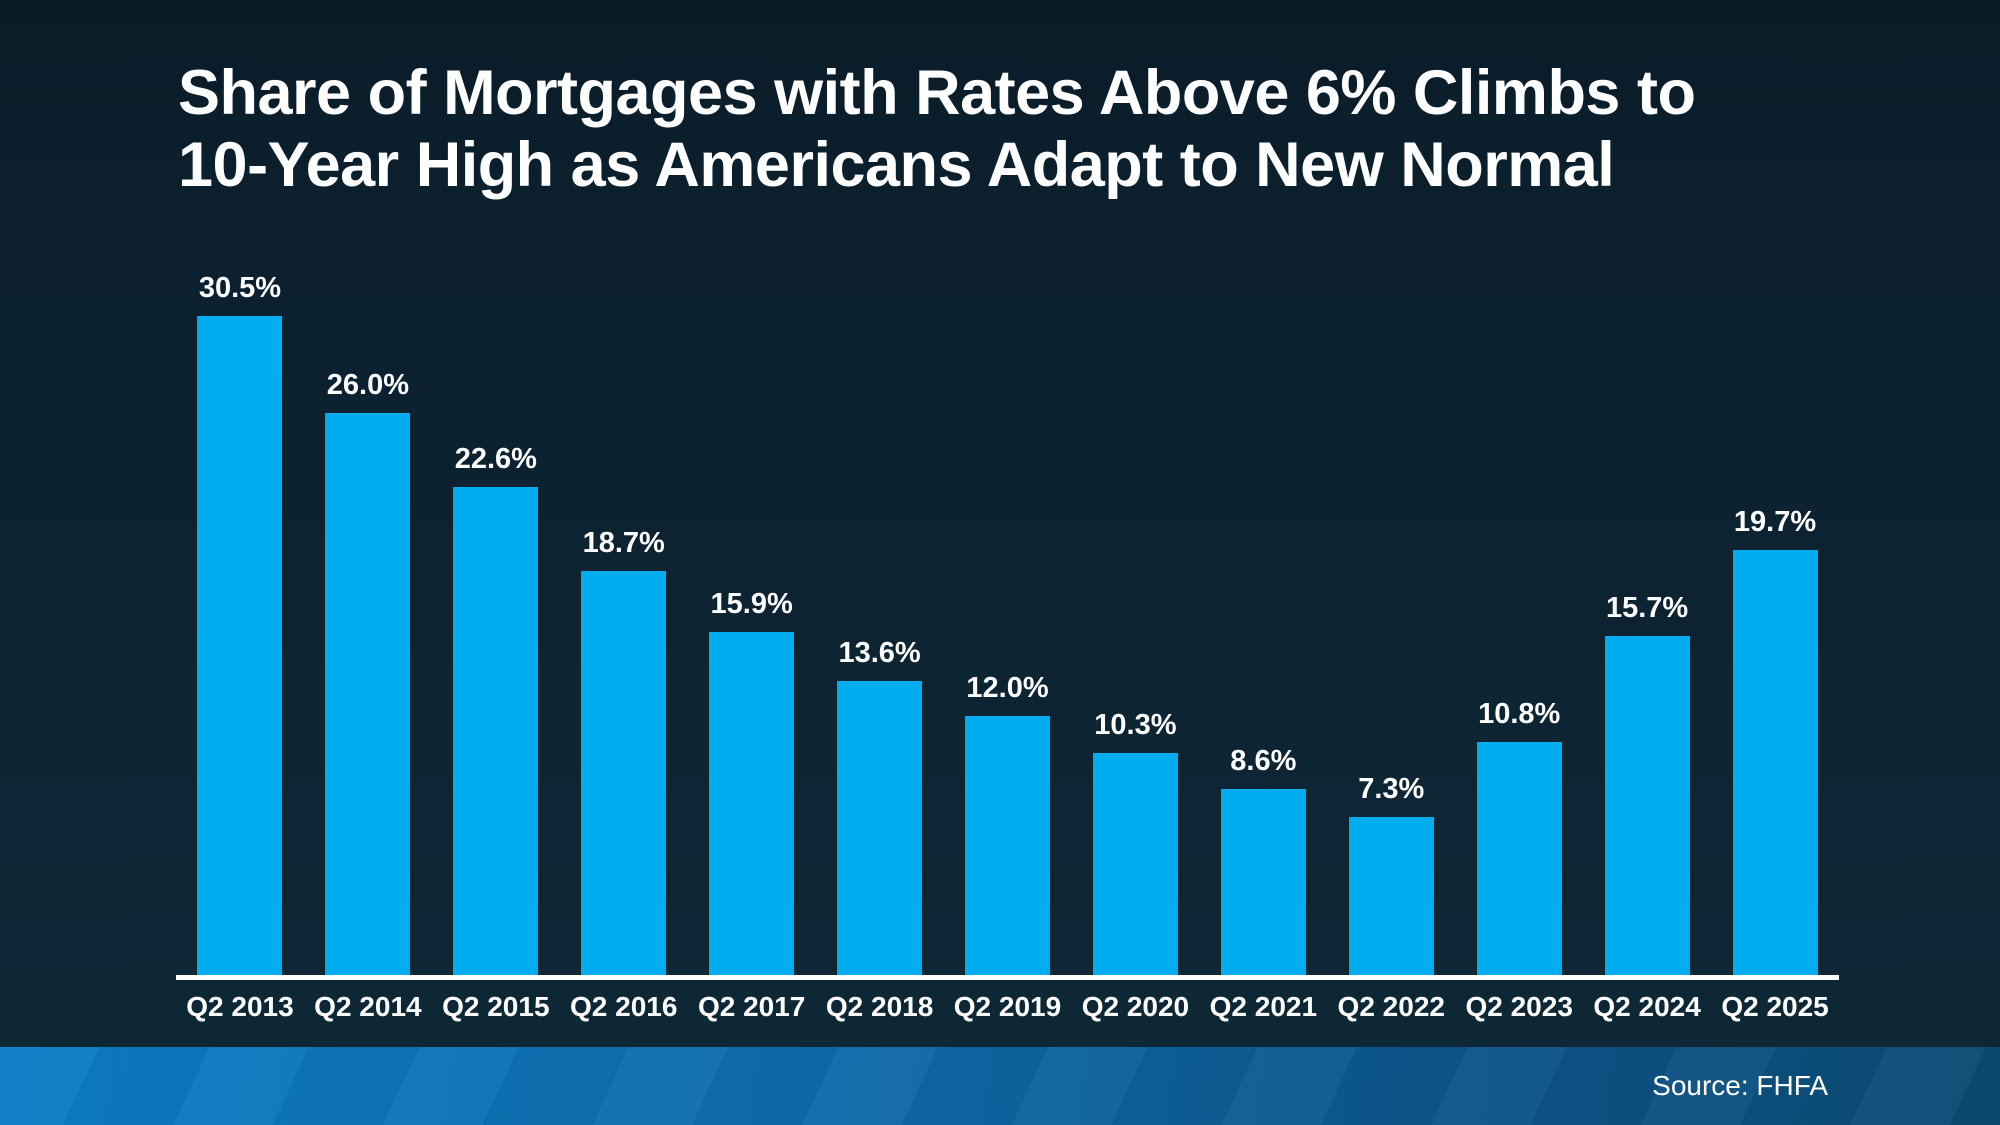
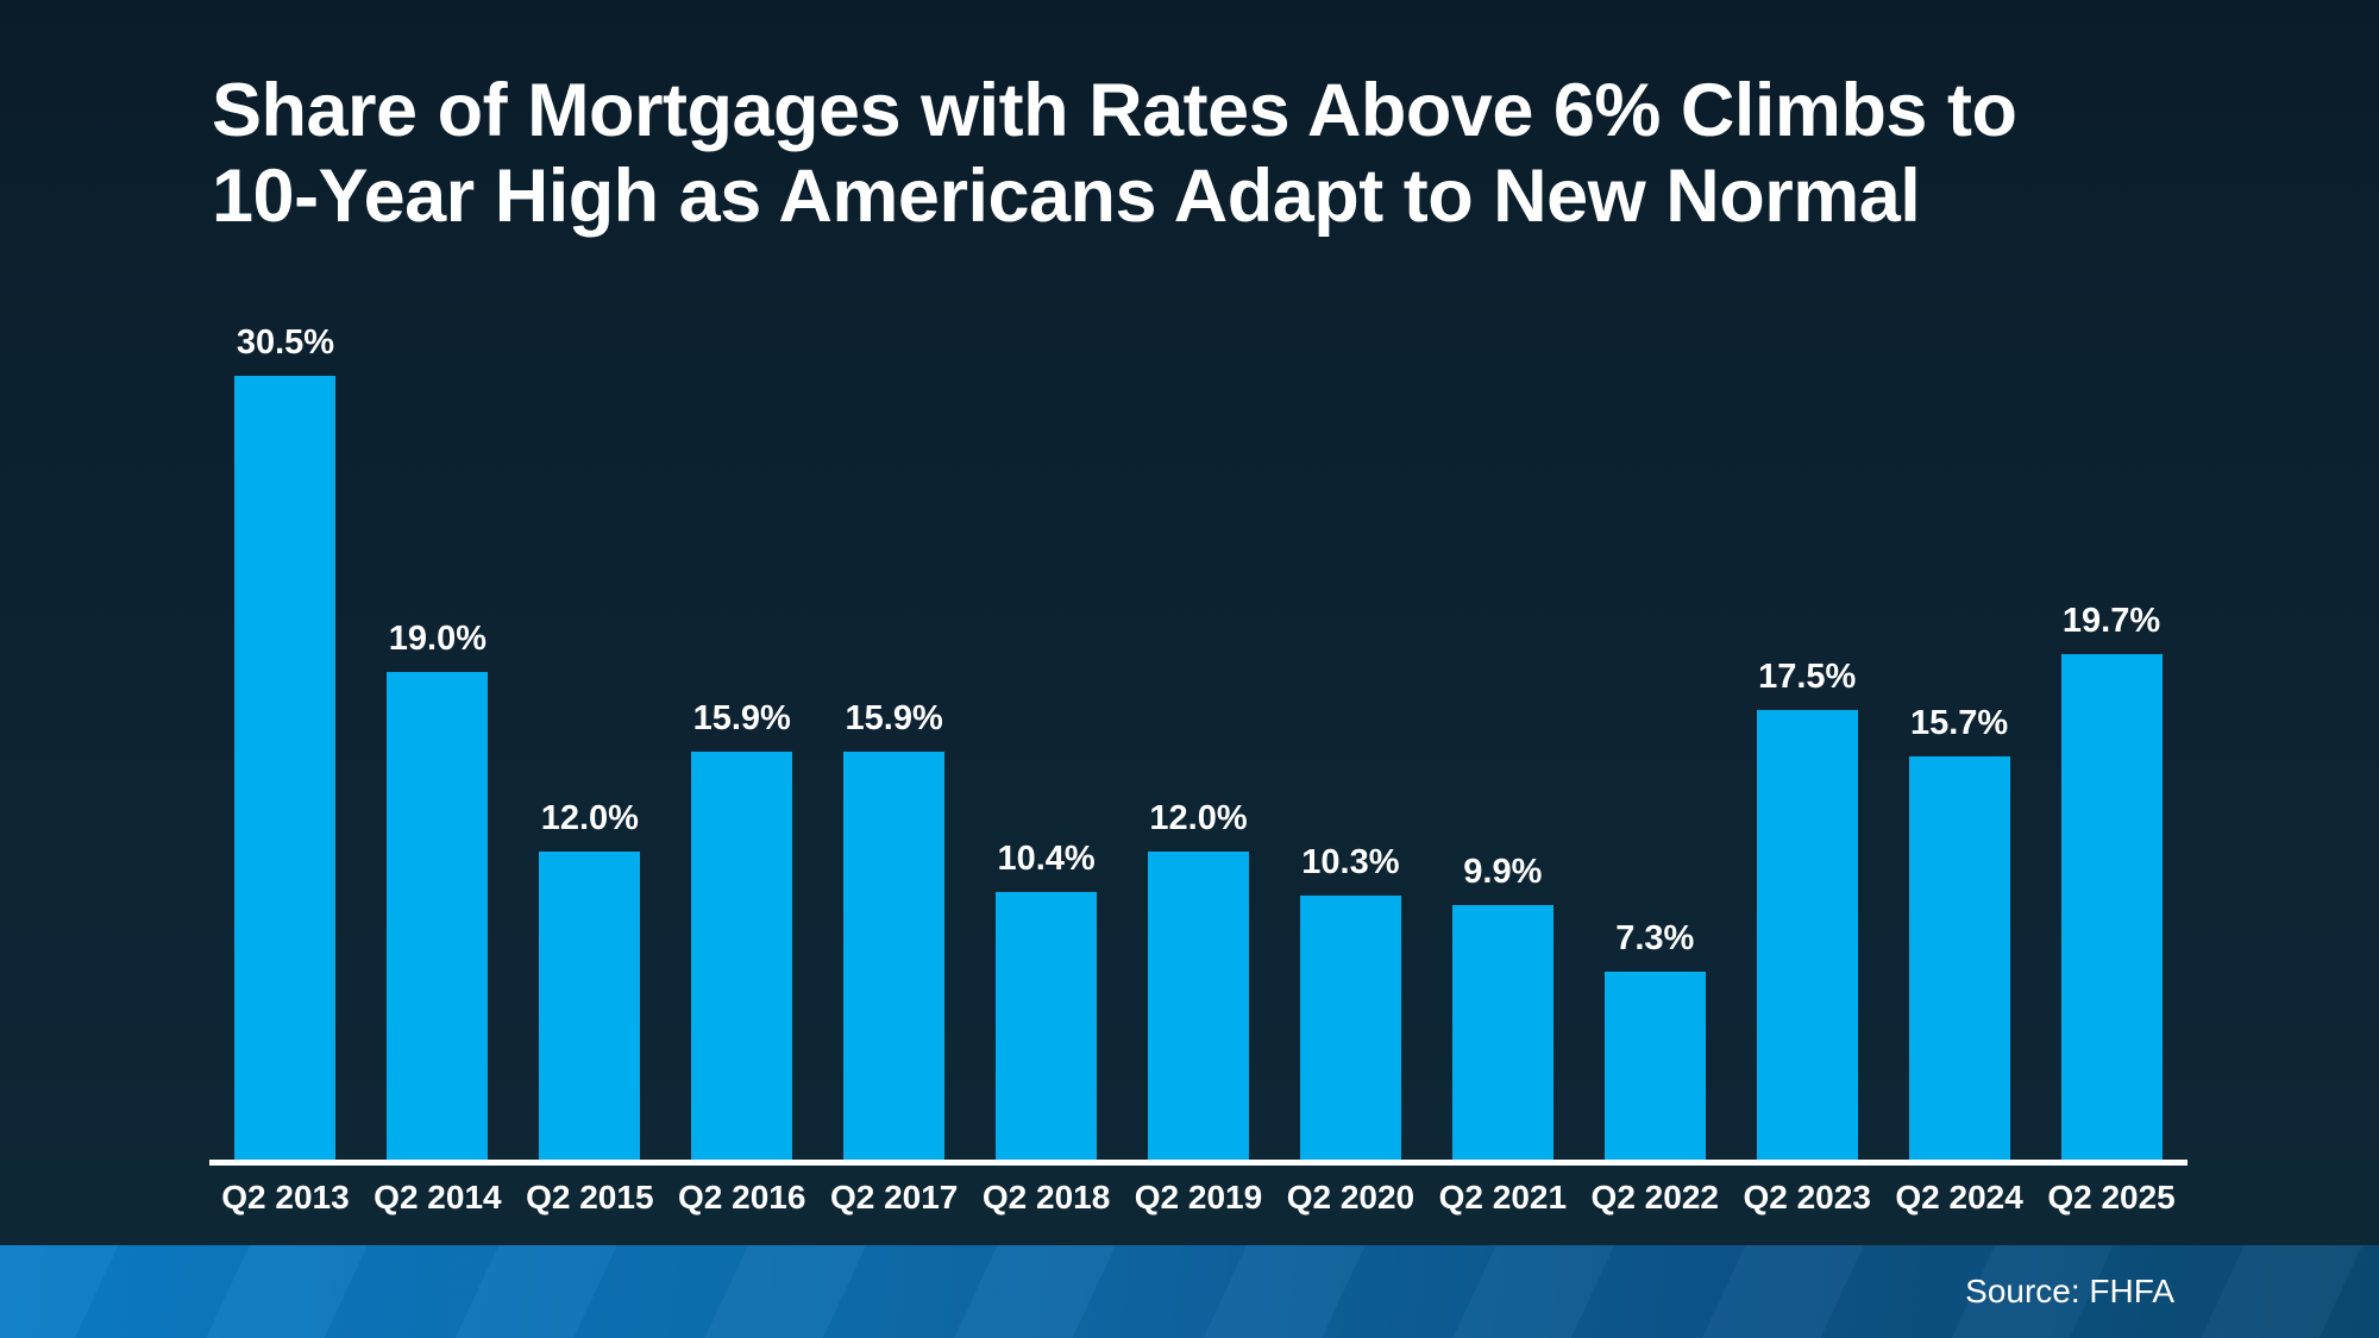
Q2 2014: 26.0% -> 19.0%
Q2 2015: 22.6% -> 12.0%
Q2 2016: 18.7% -> 15.9%
Q2 2018: 13.6% -> 10.4%
Q2 2021: 8.6% -> 9.9%
Q2 2023: 10.8% -> 17.5%
